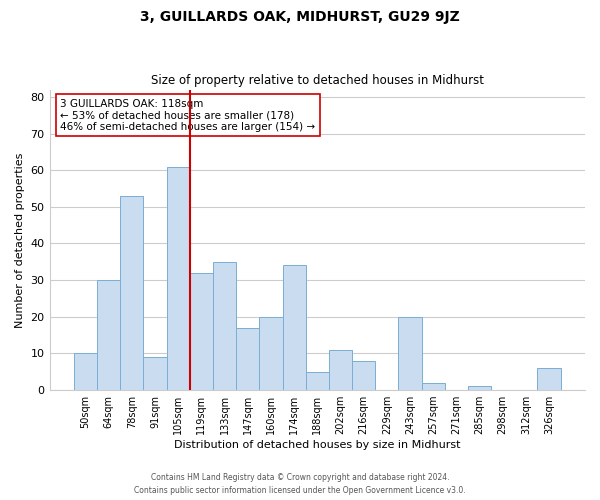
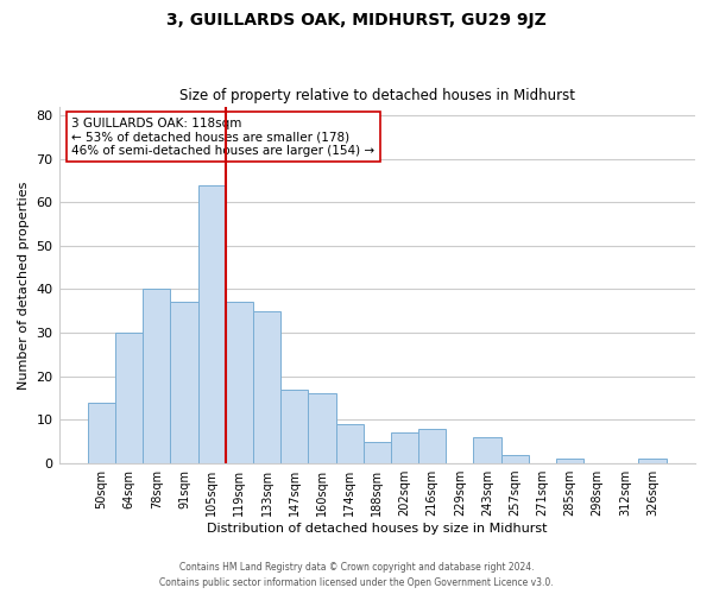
50sqm: 10 -> 14
78sqm: 53 -> 40
91sqm: 9 -> 37
105sqm: 61 -> 64
119sqm: 32 -> 37
160sqm: 20 -> 16
174sqm: 34 -> 9
202sqm: 11 -> 7
243sqm: 20 -> 6
326sqm: 6 -> 1
